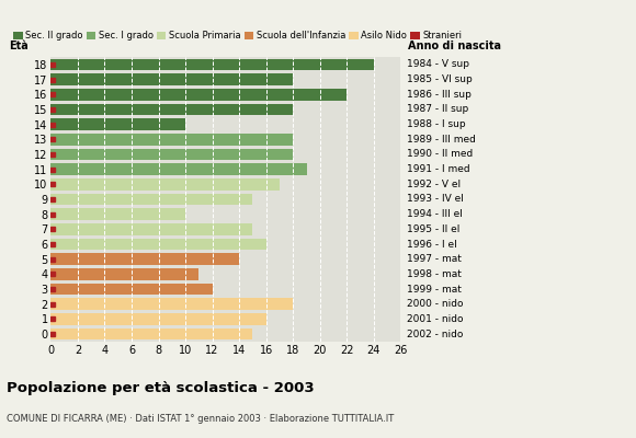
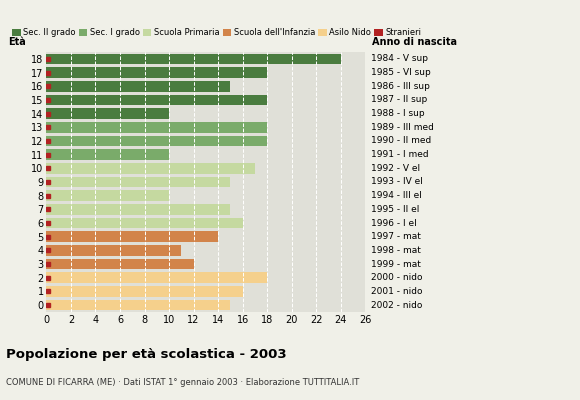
16: 22 -> 15
11: 19 -> 10
